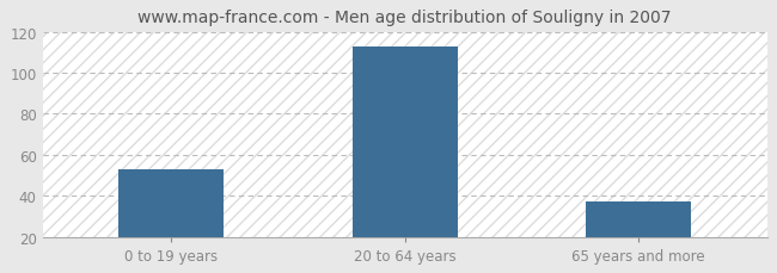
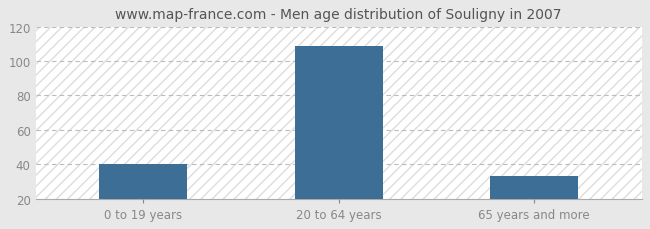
0 to 19 years: 53 -> 40
20 to 64 years: 113 -> 109
65 years and more: 37 -> 33
